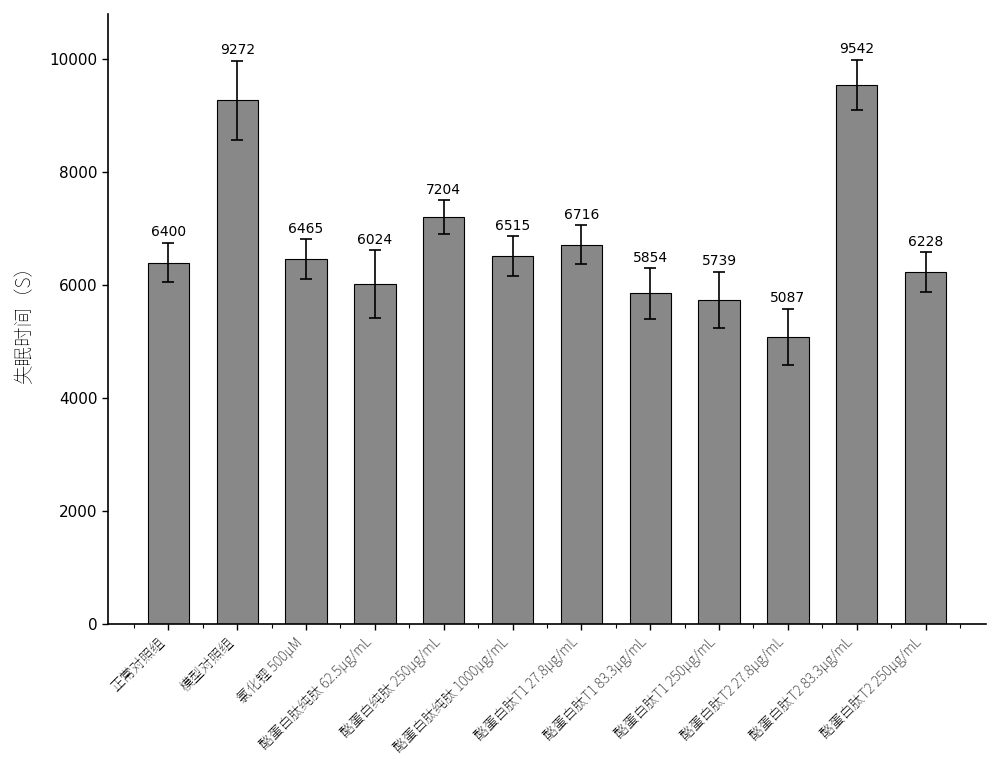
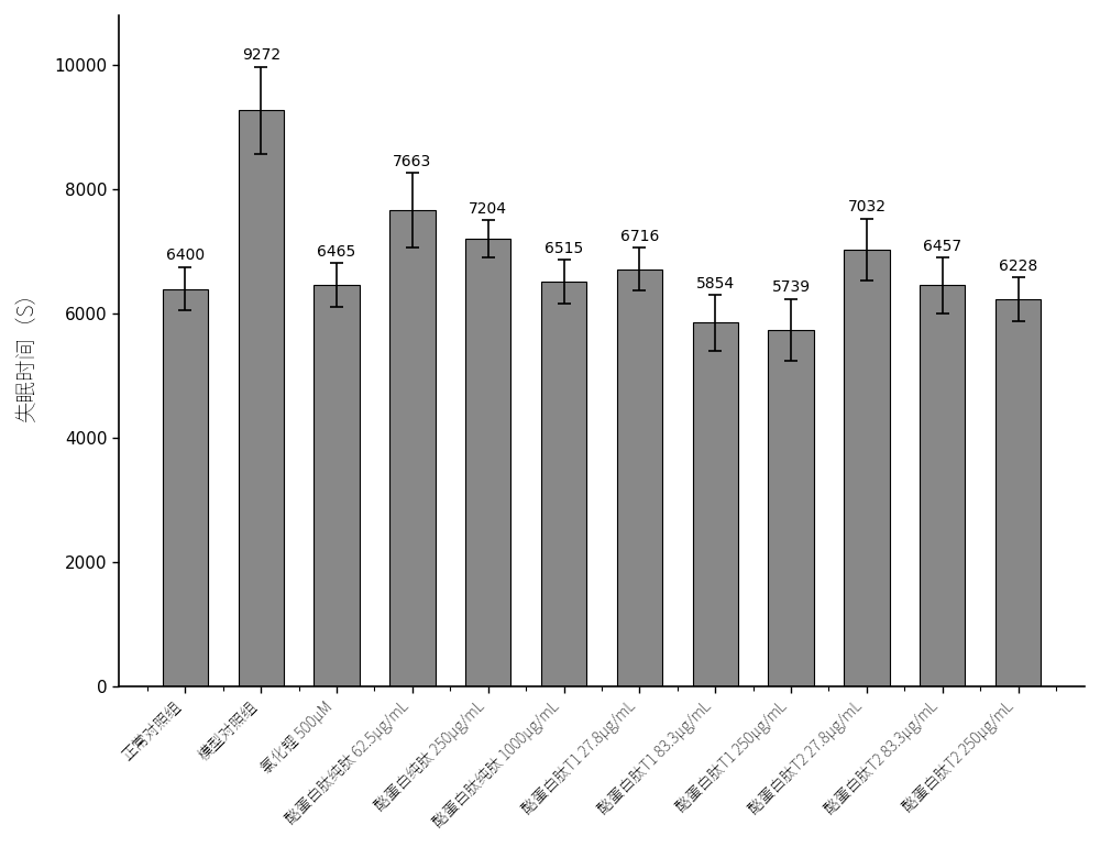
酪蛋白肽纯肽 62.5μg/mL: 6024 -> 7663
酪蛋白肽T2 27.8μg/mL: 5087 -> 7032
酪蛋白肽T2 83.3μg/mL: 9542 -> 6457
